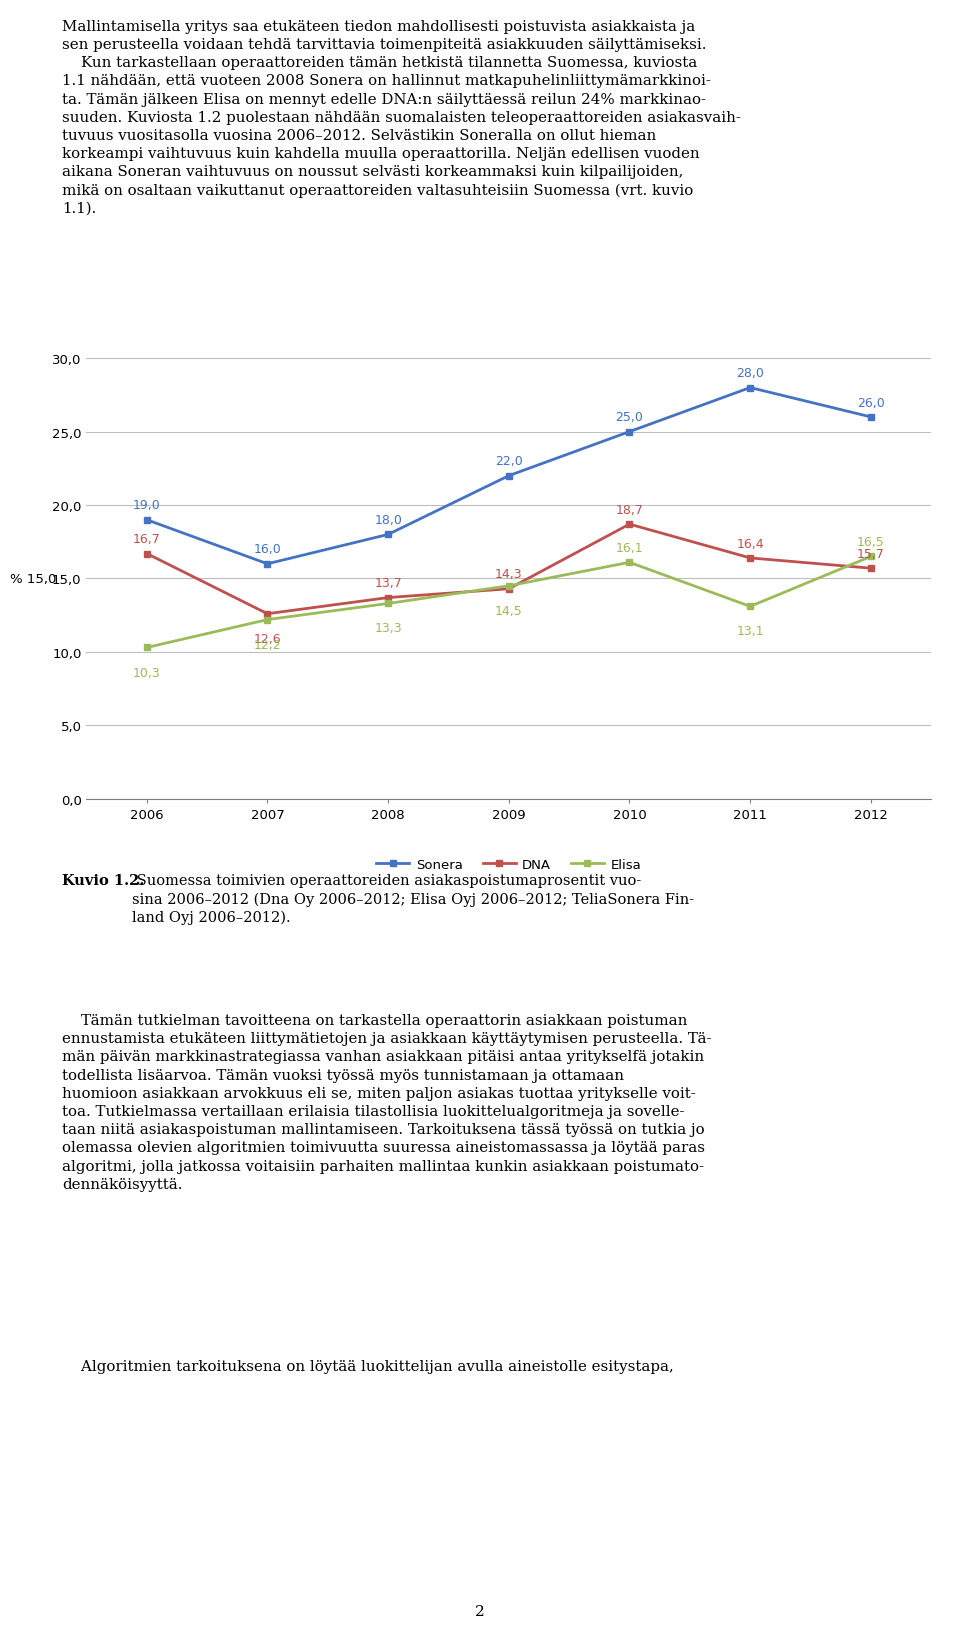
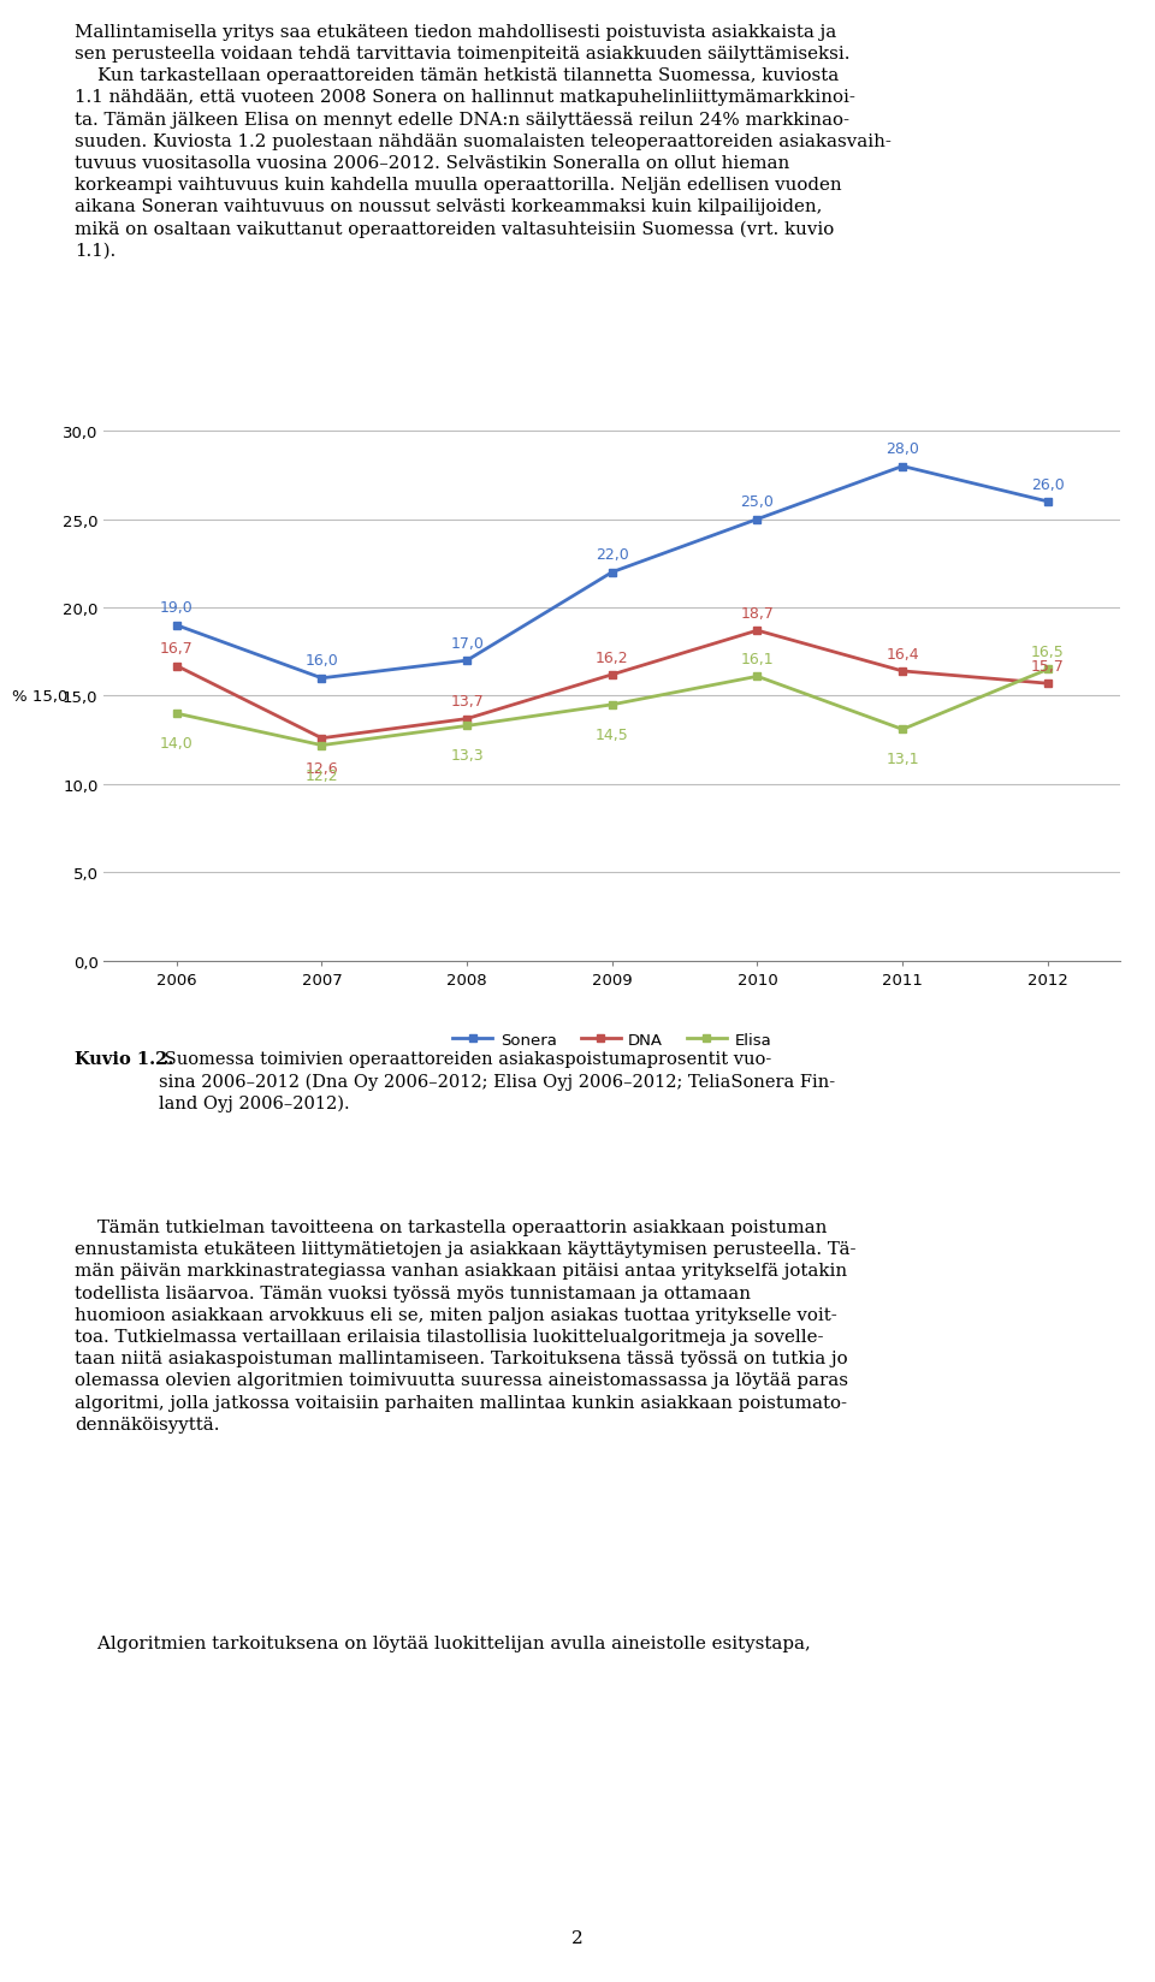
Elisa/2006: 10,3 -> 14,0
Sonera/2008: 18,0 -> 17,0
DNA/2009: 14,3 -> 16,2
